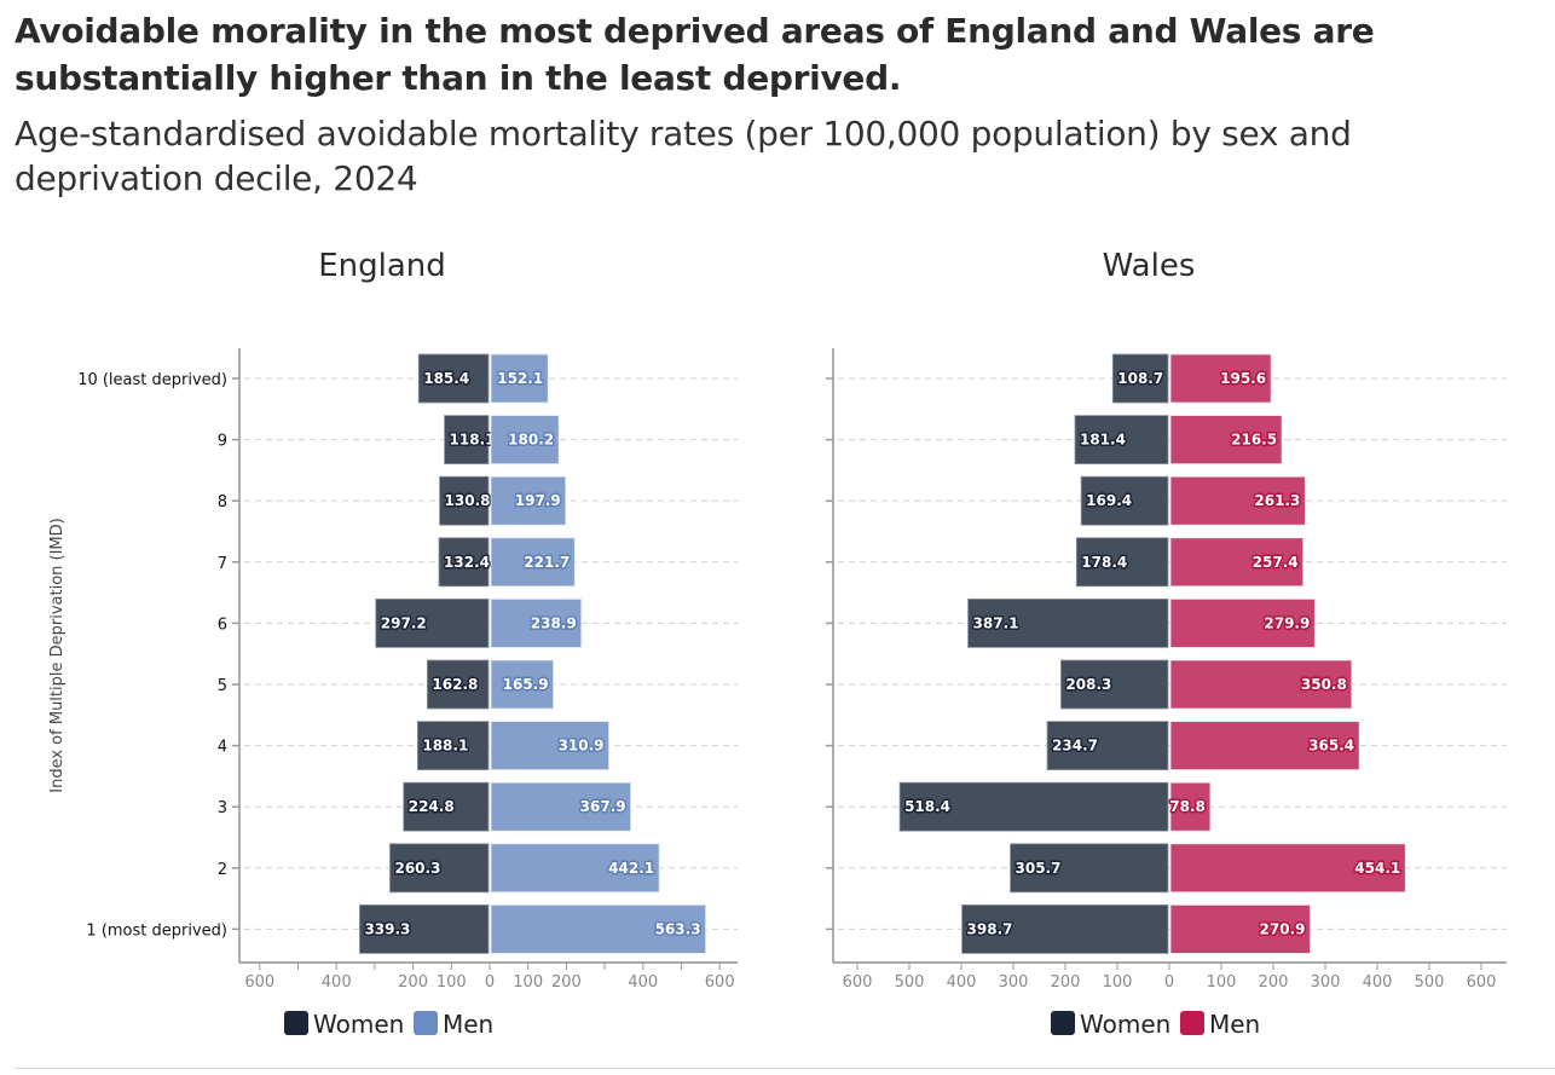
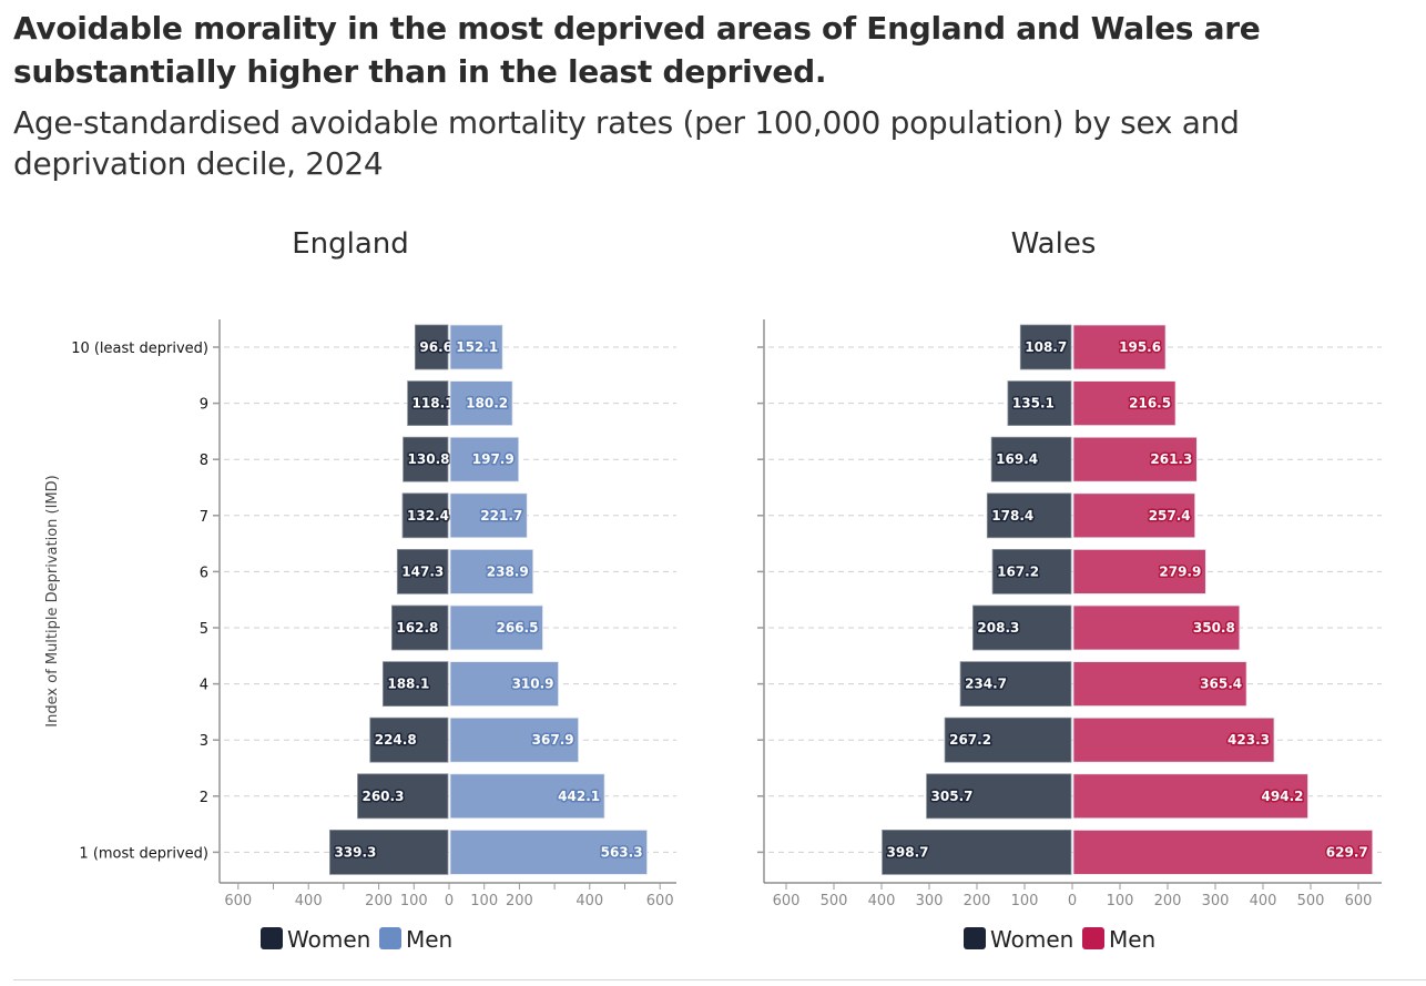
England/Women/10 (least deprived): 185.4 -> 96.6
England/Women/6: 297.2 -> 147.3
England/Men/5: 165.9 -> 266.5
Wales/Women/9: 181.4 -> 135.1
Wales/Women/6: 387.1 -> 167.2
Wales/Women/3: 518.4 -> 267.2
Wales/Men/3: 78.8 -> 423.3
Wales/Men/2: 454.1 -> 494.2
Wales/Men/1 (most deprived): 270.9 -> 629.7
